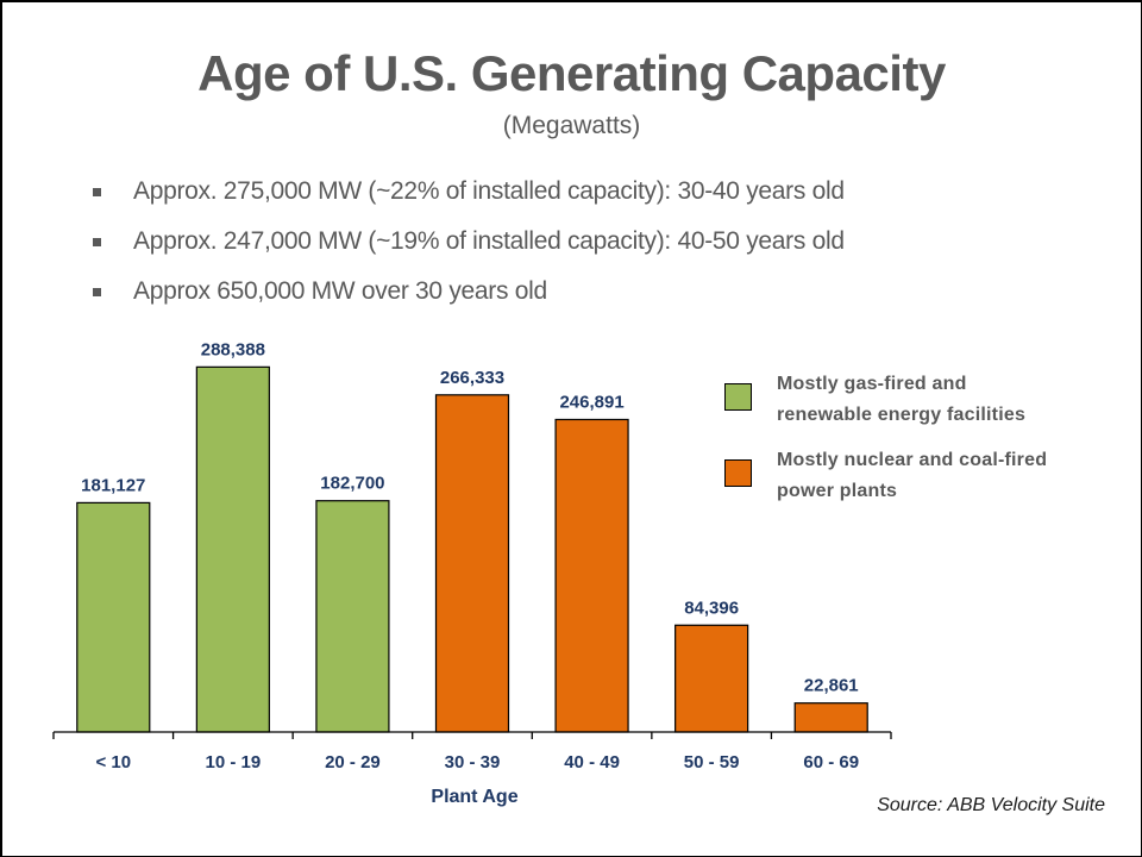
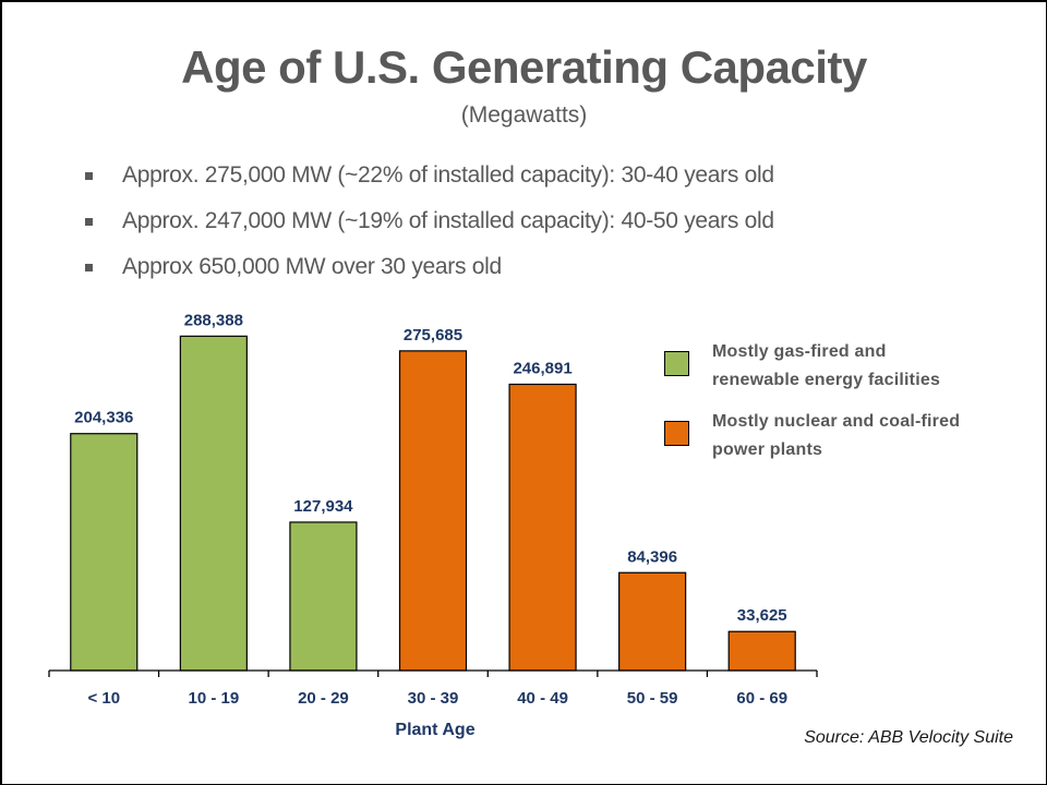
< 10: 181,127 -> 204,336
20 - 29: 182,700 -> 127,934
30 - 39: 266,333 -> 275,685
60 - 69: 22,861 -> 33,625
